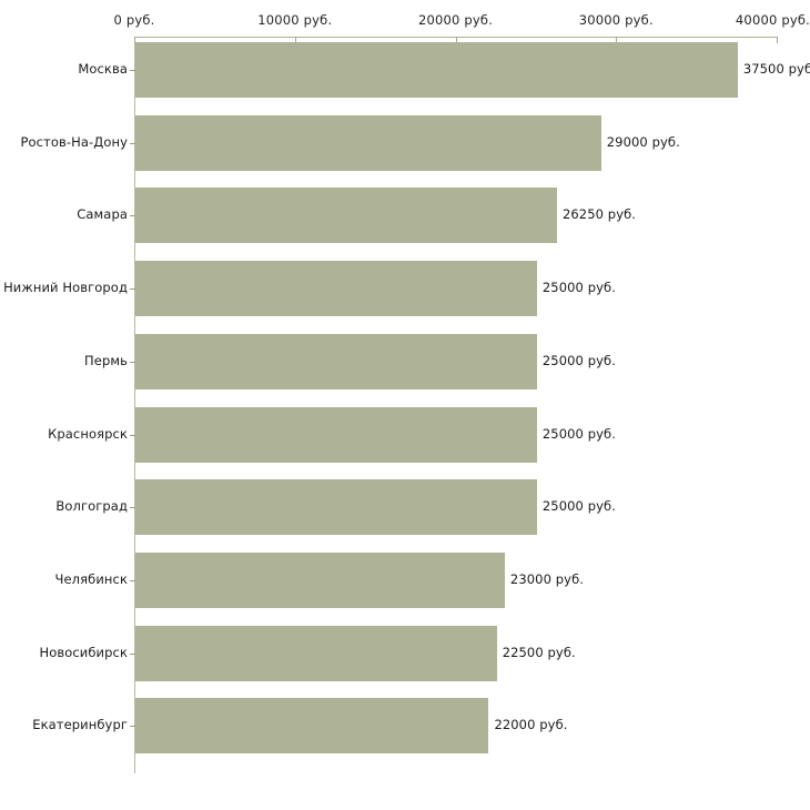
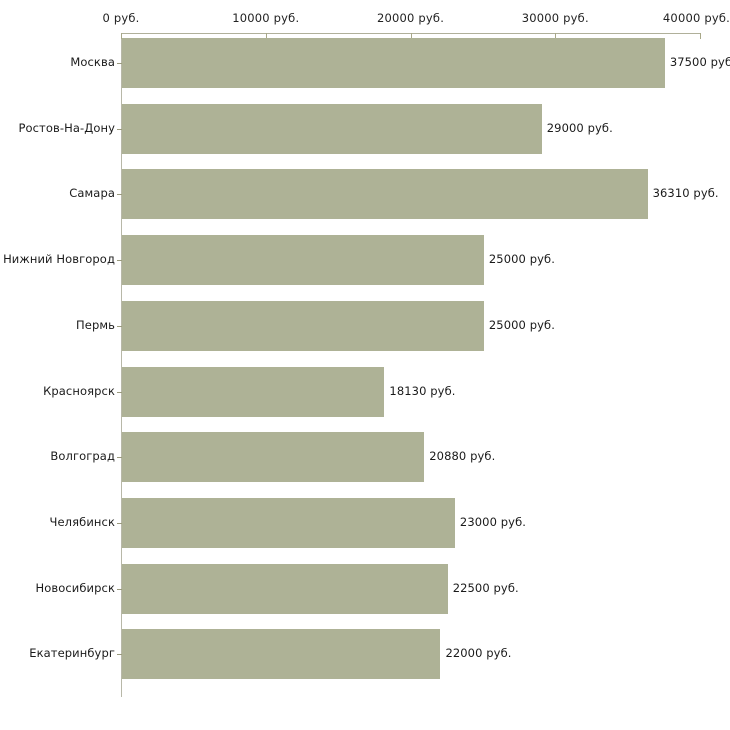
Самара: 26250 -> 36310
Красноярск: 25000 -> 18130
Волгоград: 25000 -> 20880
